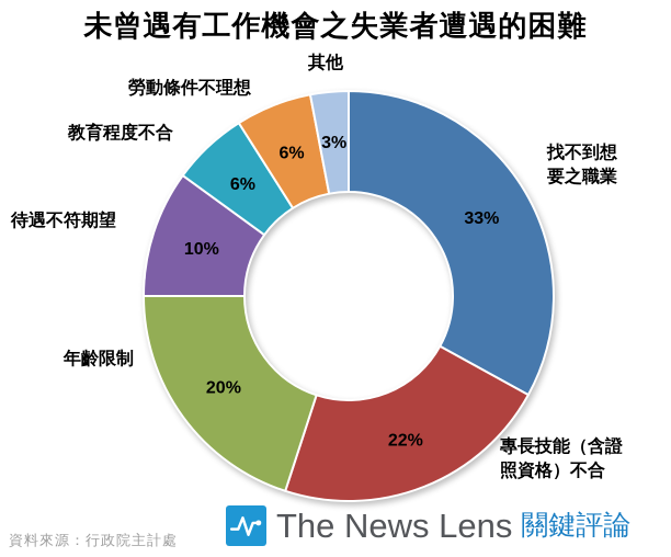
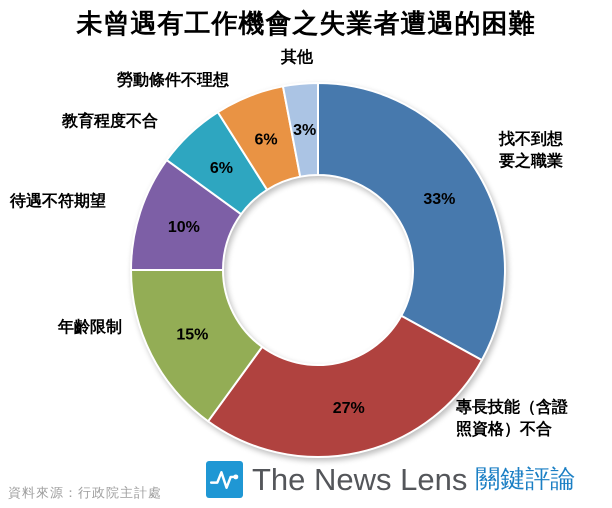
專長技能（含證照資格）不合: 22% -> 27%
年齡限制: 20% -> 15%
